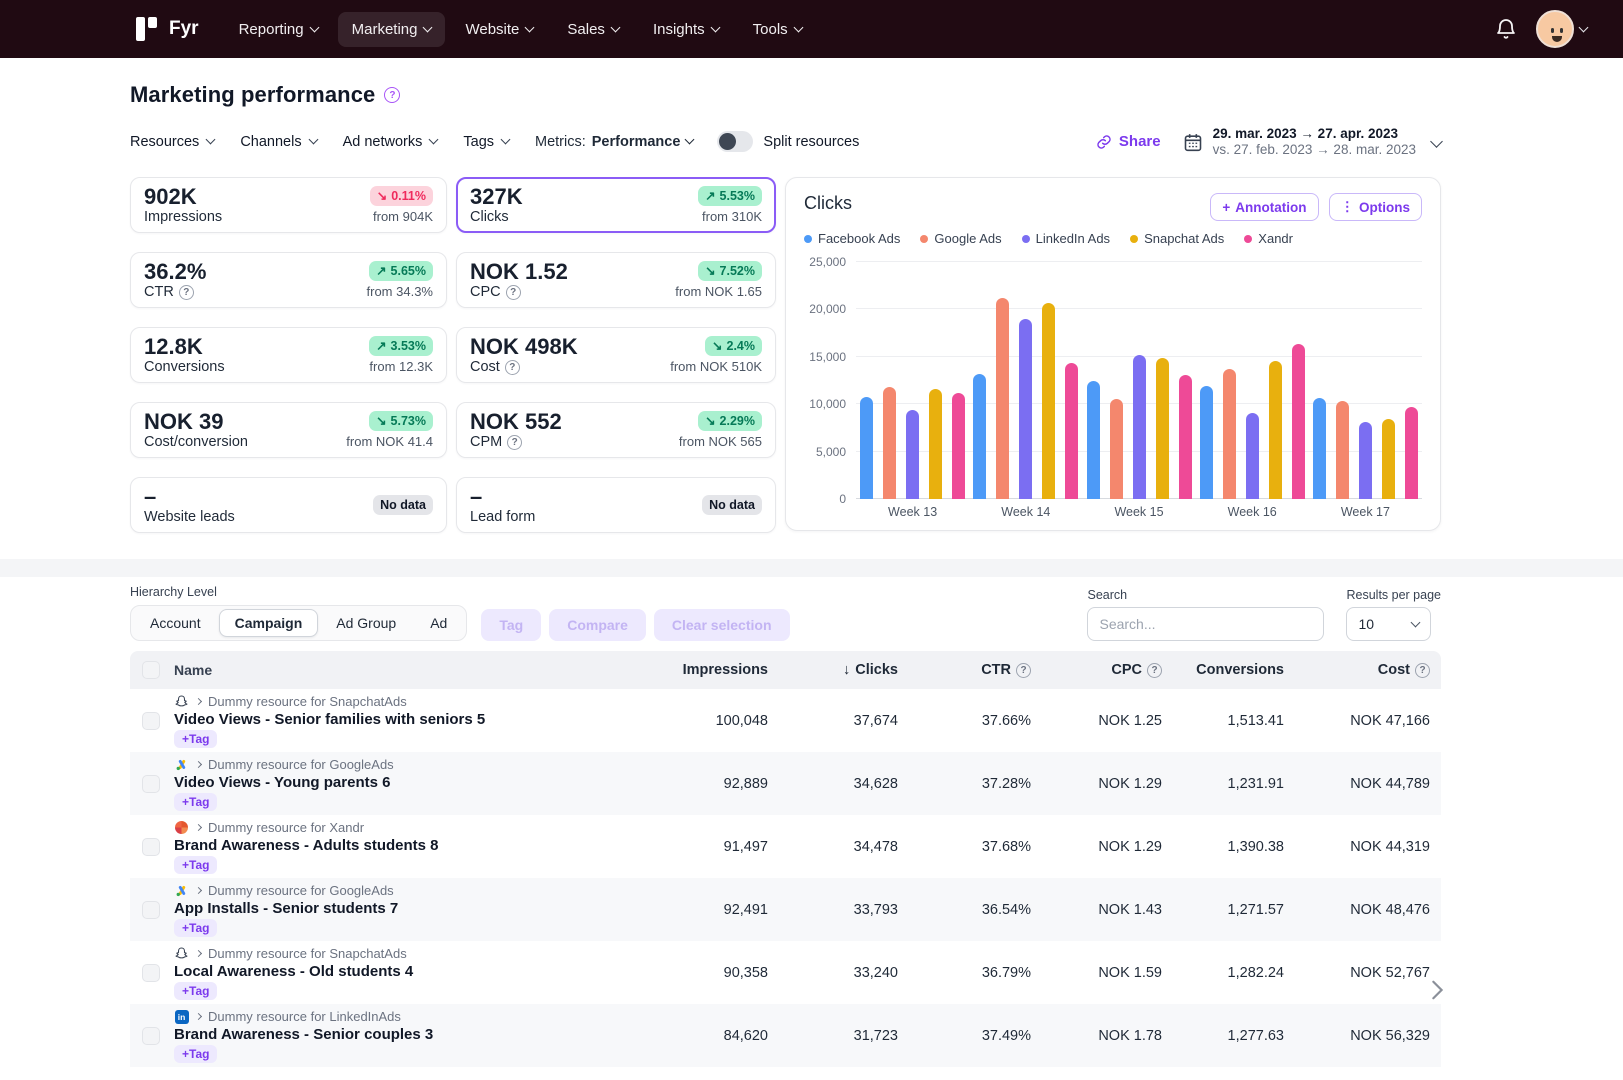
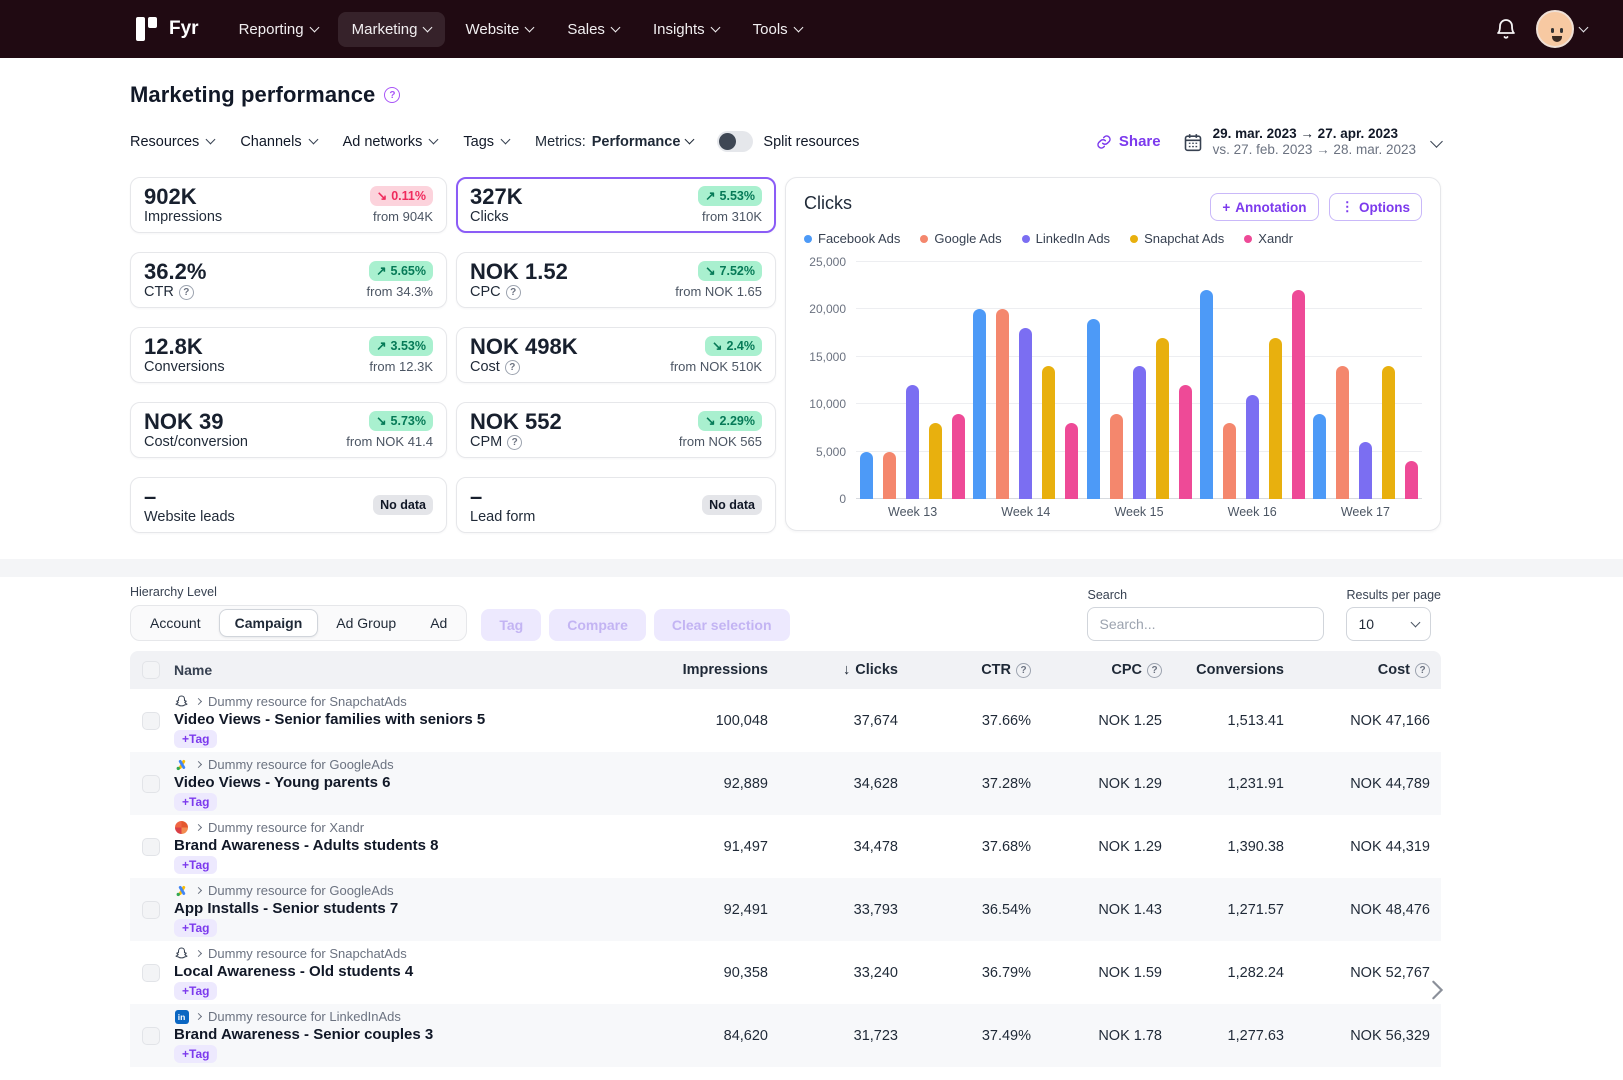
Facebook Ads/Week 13: 11000 -> 5000
Google Ads/Week 13: 12000 -> 5000
LinkedIn Ads/Week 13: 9000 -> 12000
Snapchat Ads/Week 13: 12000 -> 8000
Xandr/Week 13: 11000 -> 9000
Facebook Ads/Week 14: 13000 -> 20000
Google Ads/Week 14: 21000 -> 20000
LinkedIn Ads/Week 14: 19000 -> 18000
Snapchat Ads/Week 14: 21000 -> 14000
Xandr/Week 14: 14000 -> 8000
Facebook Ads/Week 15: 12000 -> 19000
Google Ads/Week 15: 11000 -> 9000
LinkedIn Ads/Week 15: 15000 -> 14000
Snapchat Ads/Week 15: 15000 -> 17000
Xandr/Week 15: 13000 -> 12000
Facebook Ads/Week 16: 12000 -> 22000
Google Ads/Week 16: 14000 -> 8000
LinkedIn Ads/Week 16: 9000 -> 11000
Snapchat Ads/Week 16: 15000 -> 17000
Xandr/Week 16: 16000 -> 22000
Facebook Ads/Week 17: 11000 -> 9000
Google Ads/Week 17: 10000 -> 14000
LinkedIn Ads/Week 17: 8000 -> 6000
Snapchat Ads/Week 17: 8000 -> 14000
Xandr/Week 17: 10000 -> 4000
